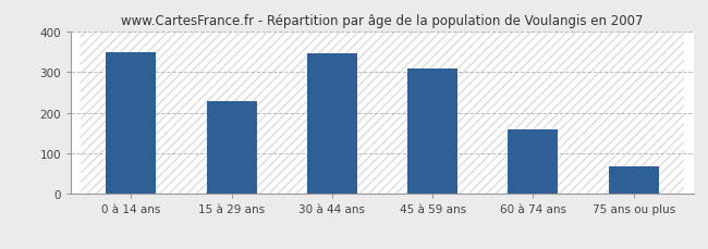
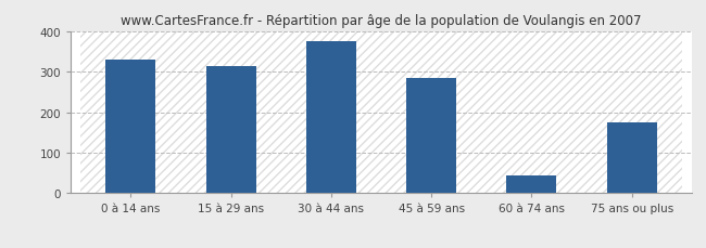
0 à 14 ans: 350 -> 330
15 à 29 ans: 228 -> 315
30 à 44 ans: 347 -> 375
45 à 59 ans: 310 -> 285
60 à 74 ans: 158 -> 45
75 ans ou plus: 68 -> 175
